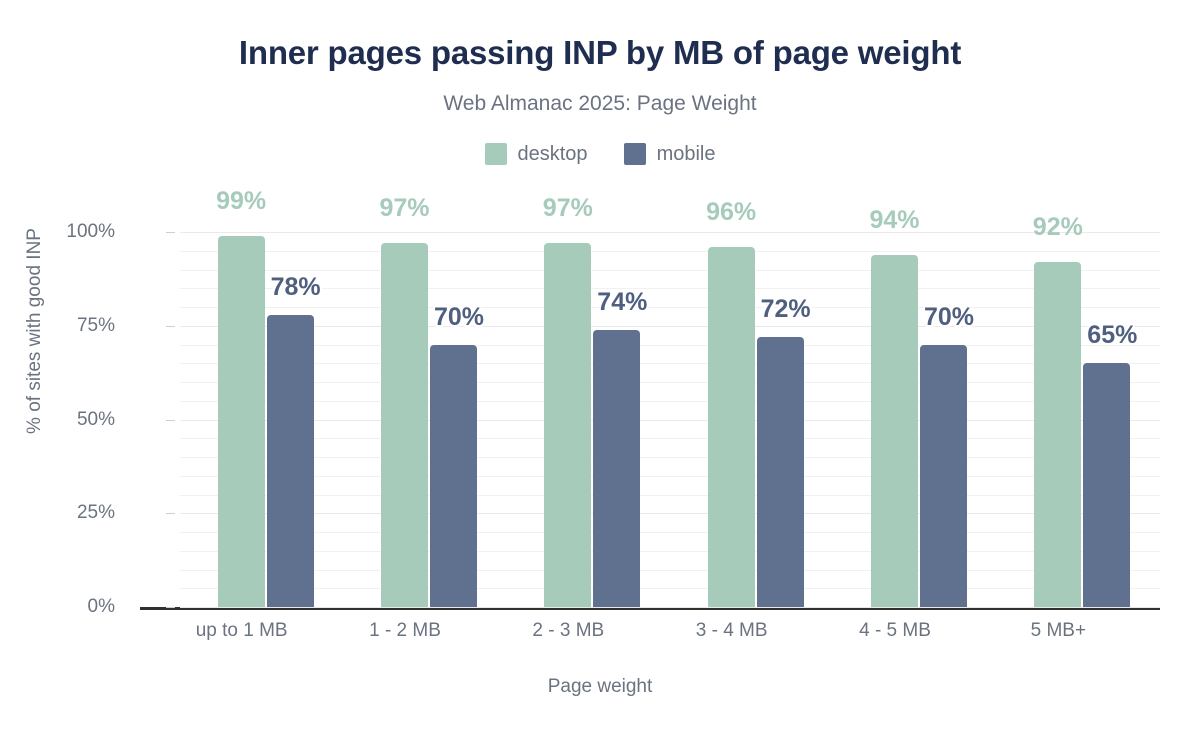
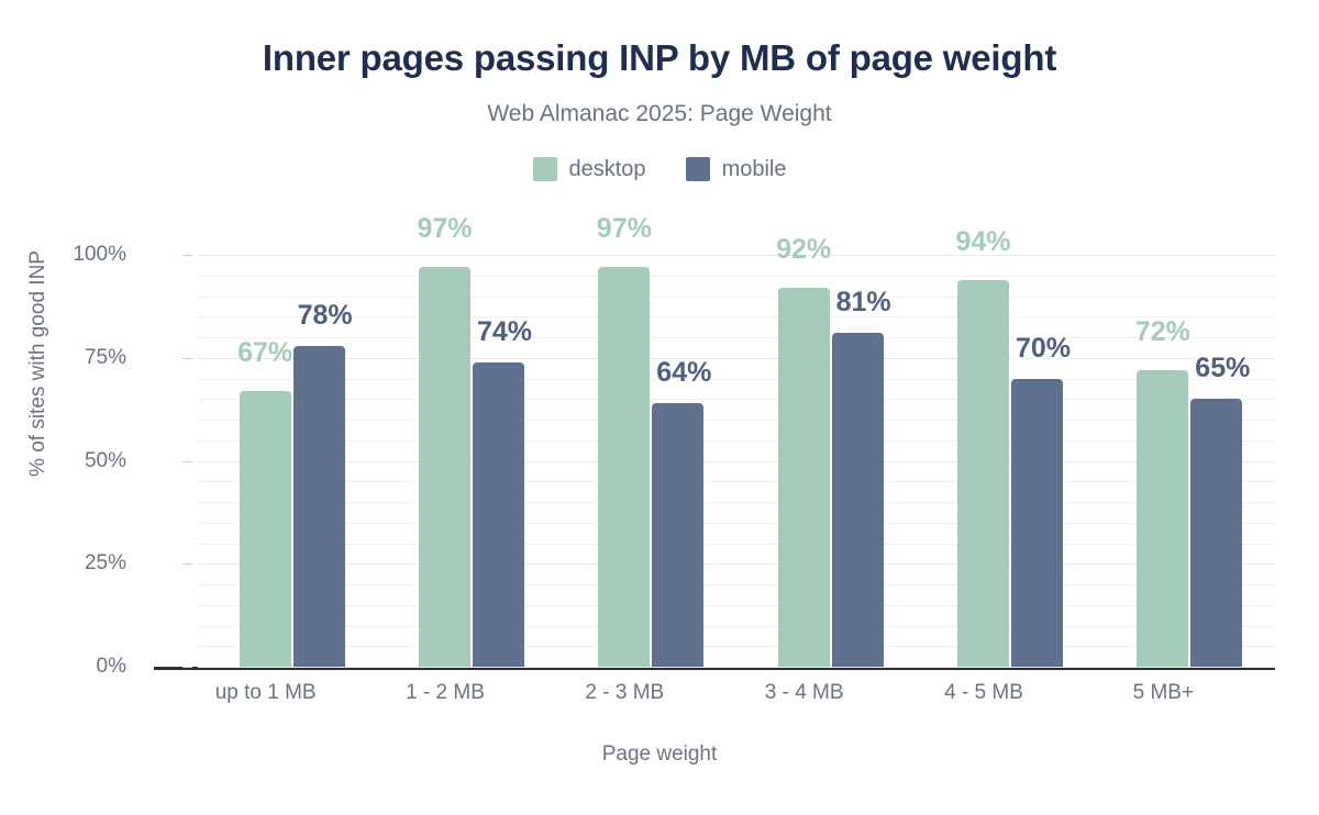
desktop/up to 1 MB: 99% -> 67%
mobile/1 - 2 MB: 70% -> 74%
mobile/2 - 3 MB: 74% -> 64%
desktop/3 - 4 MB: 96% -> 92%
mobile/3 - 4 MB: 72% -> 81%
desktop/5 MB+: 92% -> 72%
